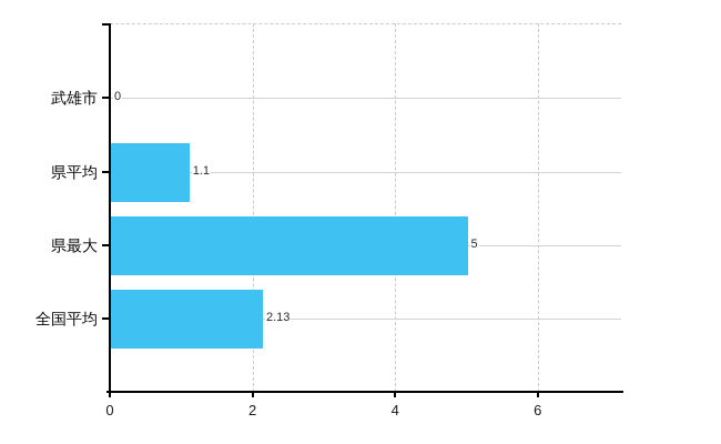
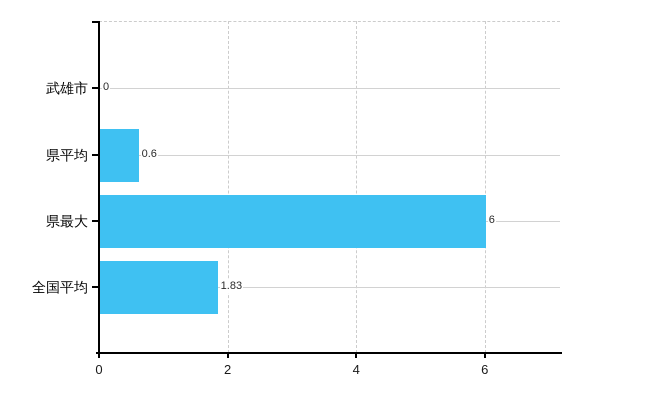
県平均: 1.1 -> 0.6
県最大: 5 -> 6
全国平均: 2.13 -> 1.83
